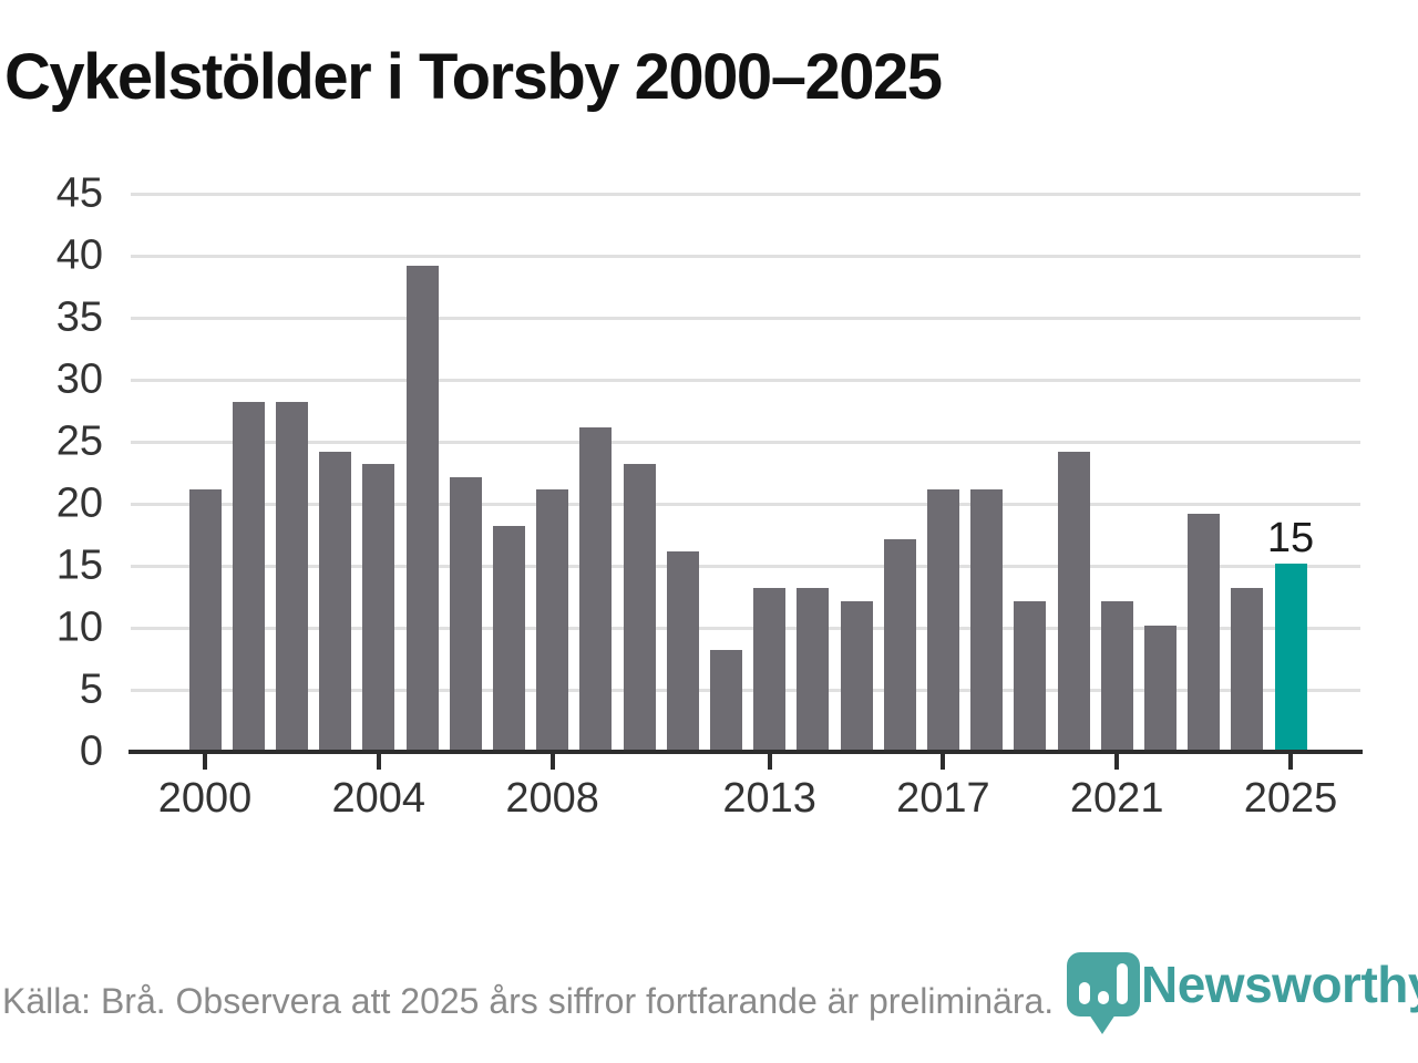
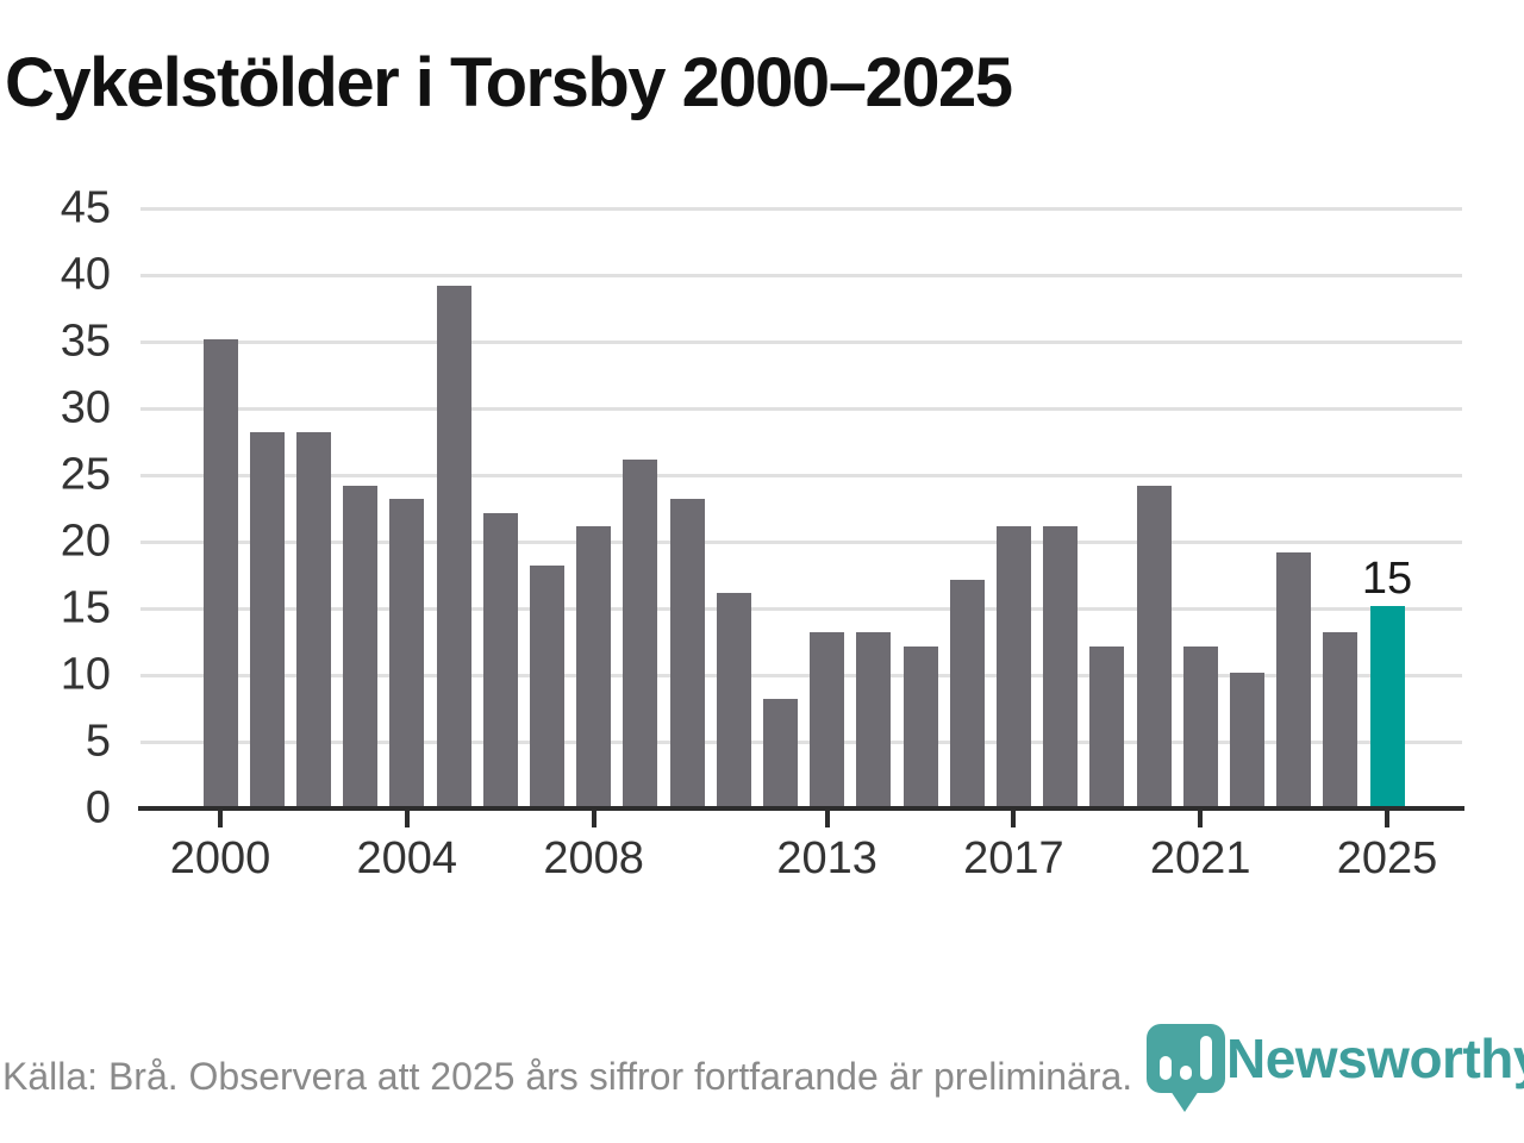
2000: 21 -> 35
